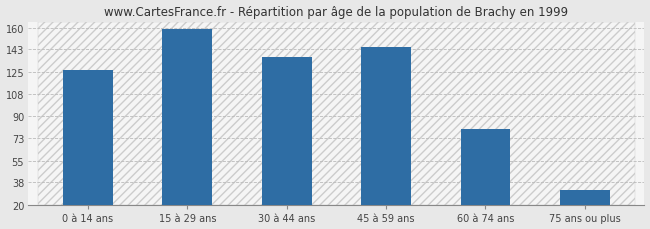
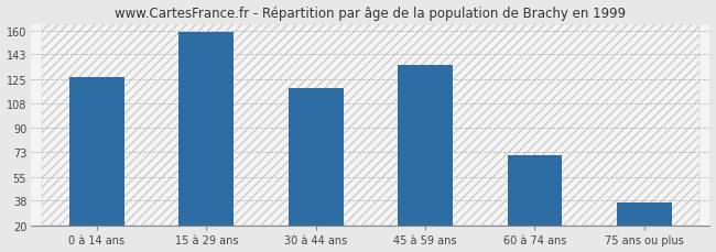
30 à 44 ans: 137 -> 119
45 à 59 ans: 145 -> 135
60 à 74 ans: 80 -> 71
75 ans ou plus: 32 -> 37
